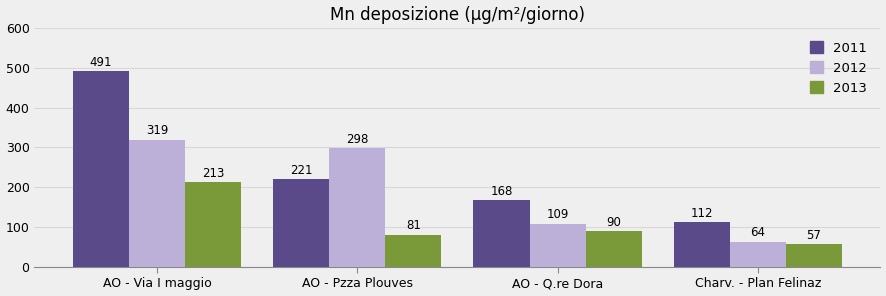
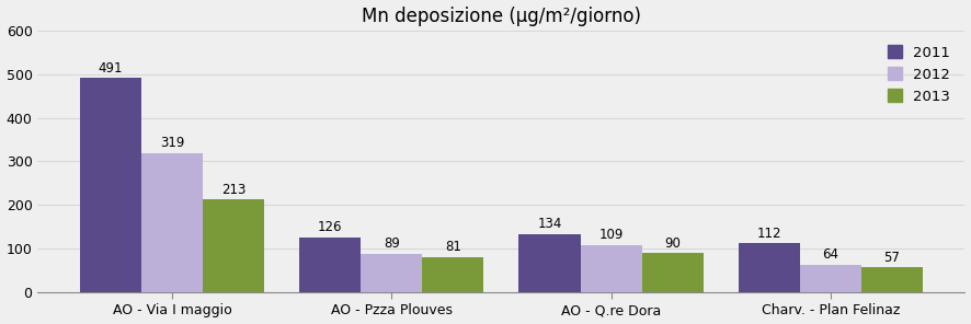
2011/AO - Pzza Plouves: 221 -> 126
2012/AO - Pzza Plouves: 298 -> 89
2011/AO - Q.re Dora: 168 -> 134
